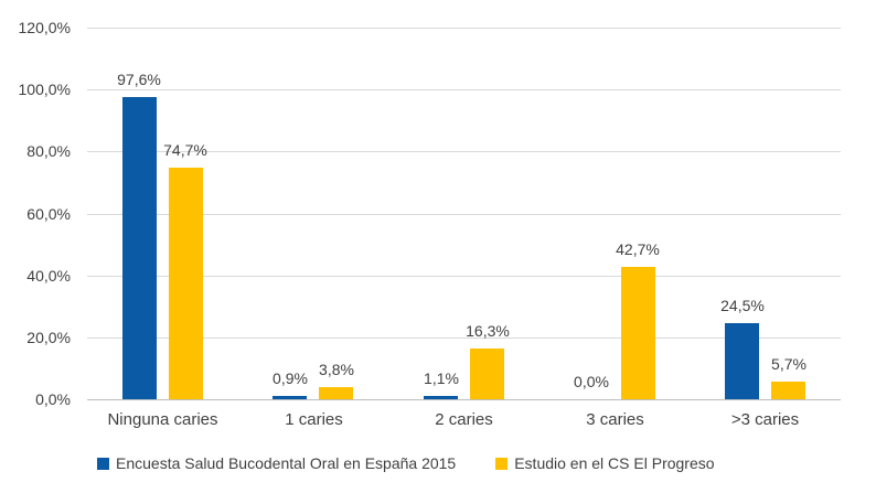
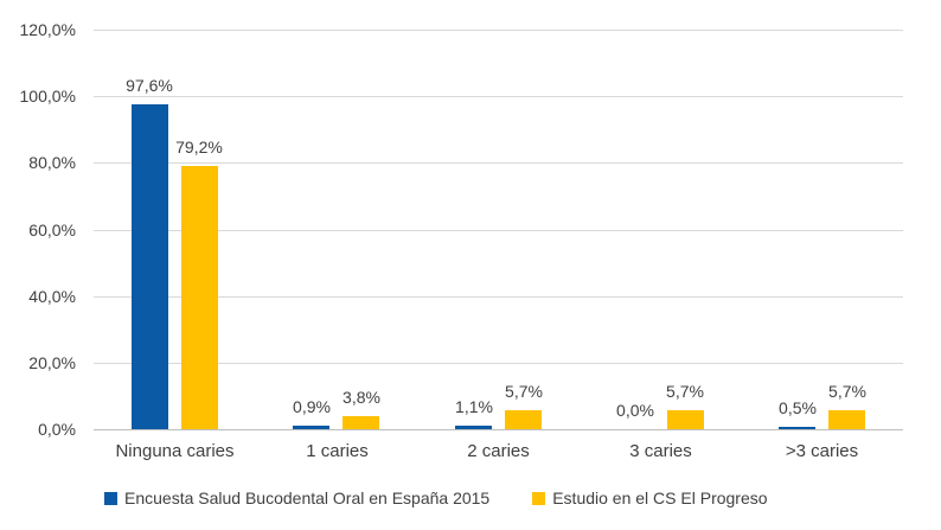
Estudio en el CS El Progreso/Ninguna caries: 74,7% -> 79,2%
Estudio en el CS El Progreso/2 caries: 16,3% -> 5,7%
Estudio en el CS El Progreso/3 caries: 42,7% -> 5,7%
Encuesta Salud Bucodental Oral en España 2015/>3 caries: 24,5% -> 0,5%
